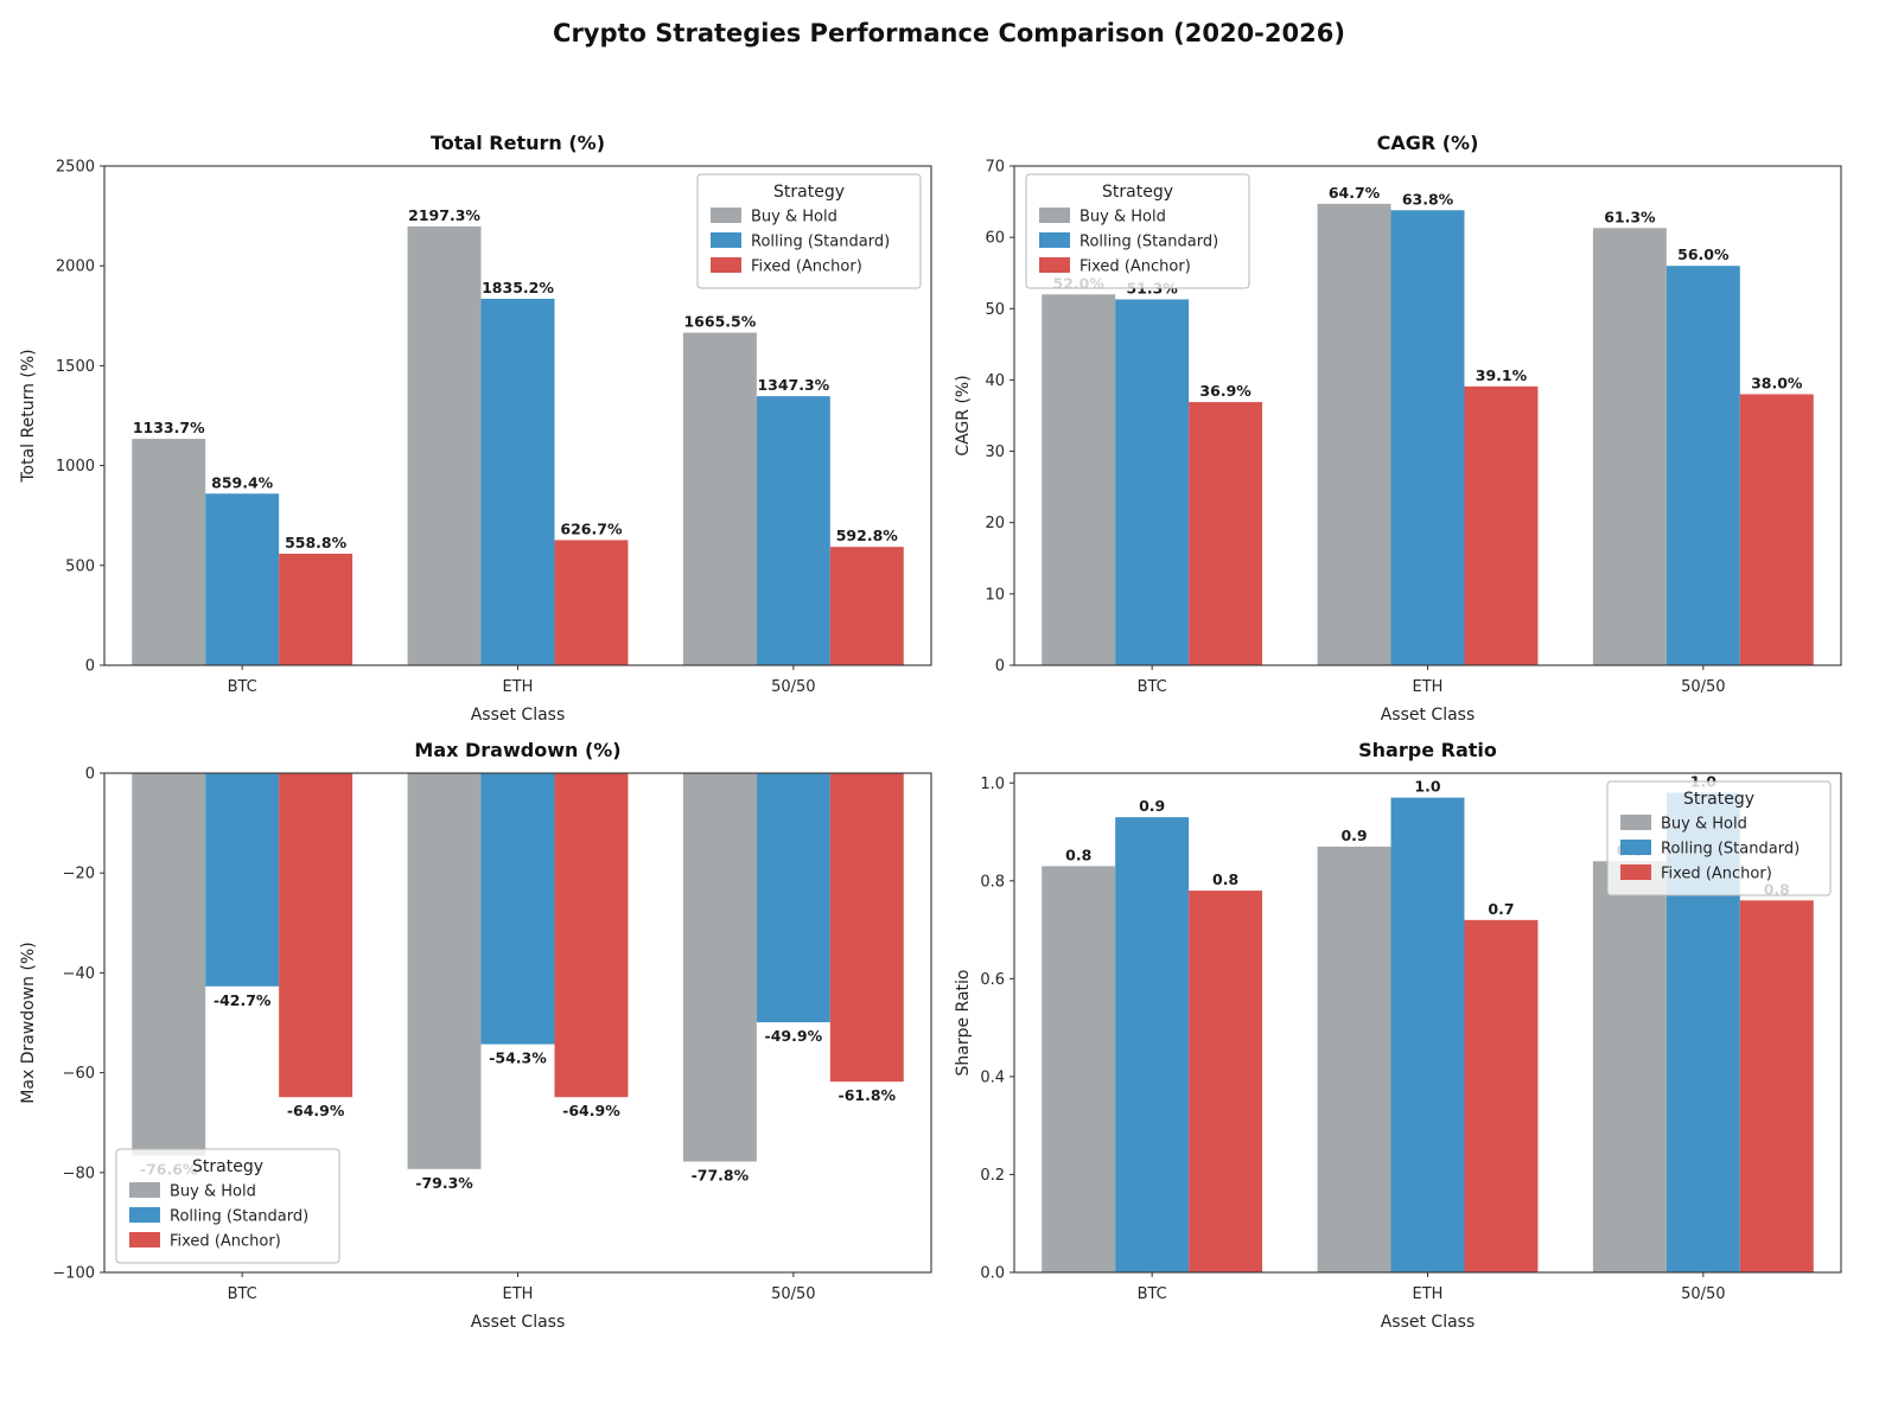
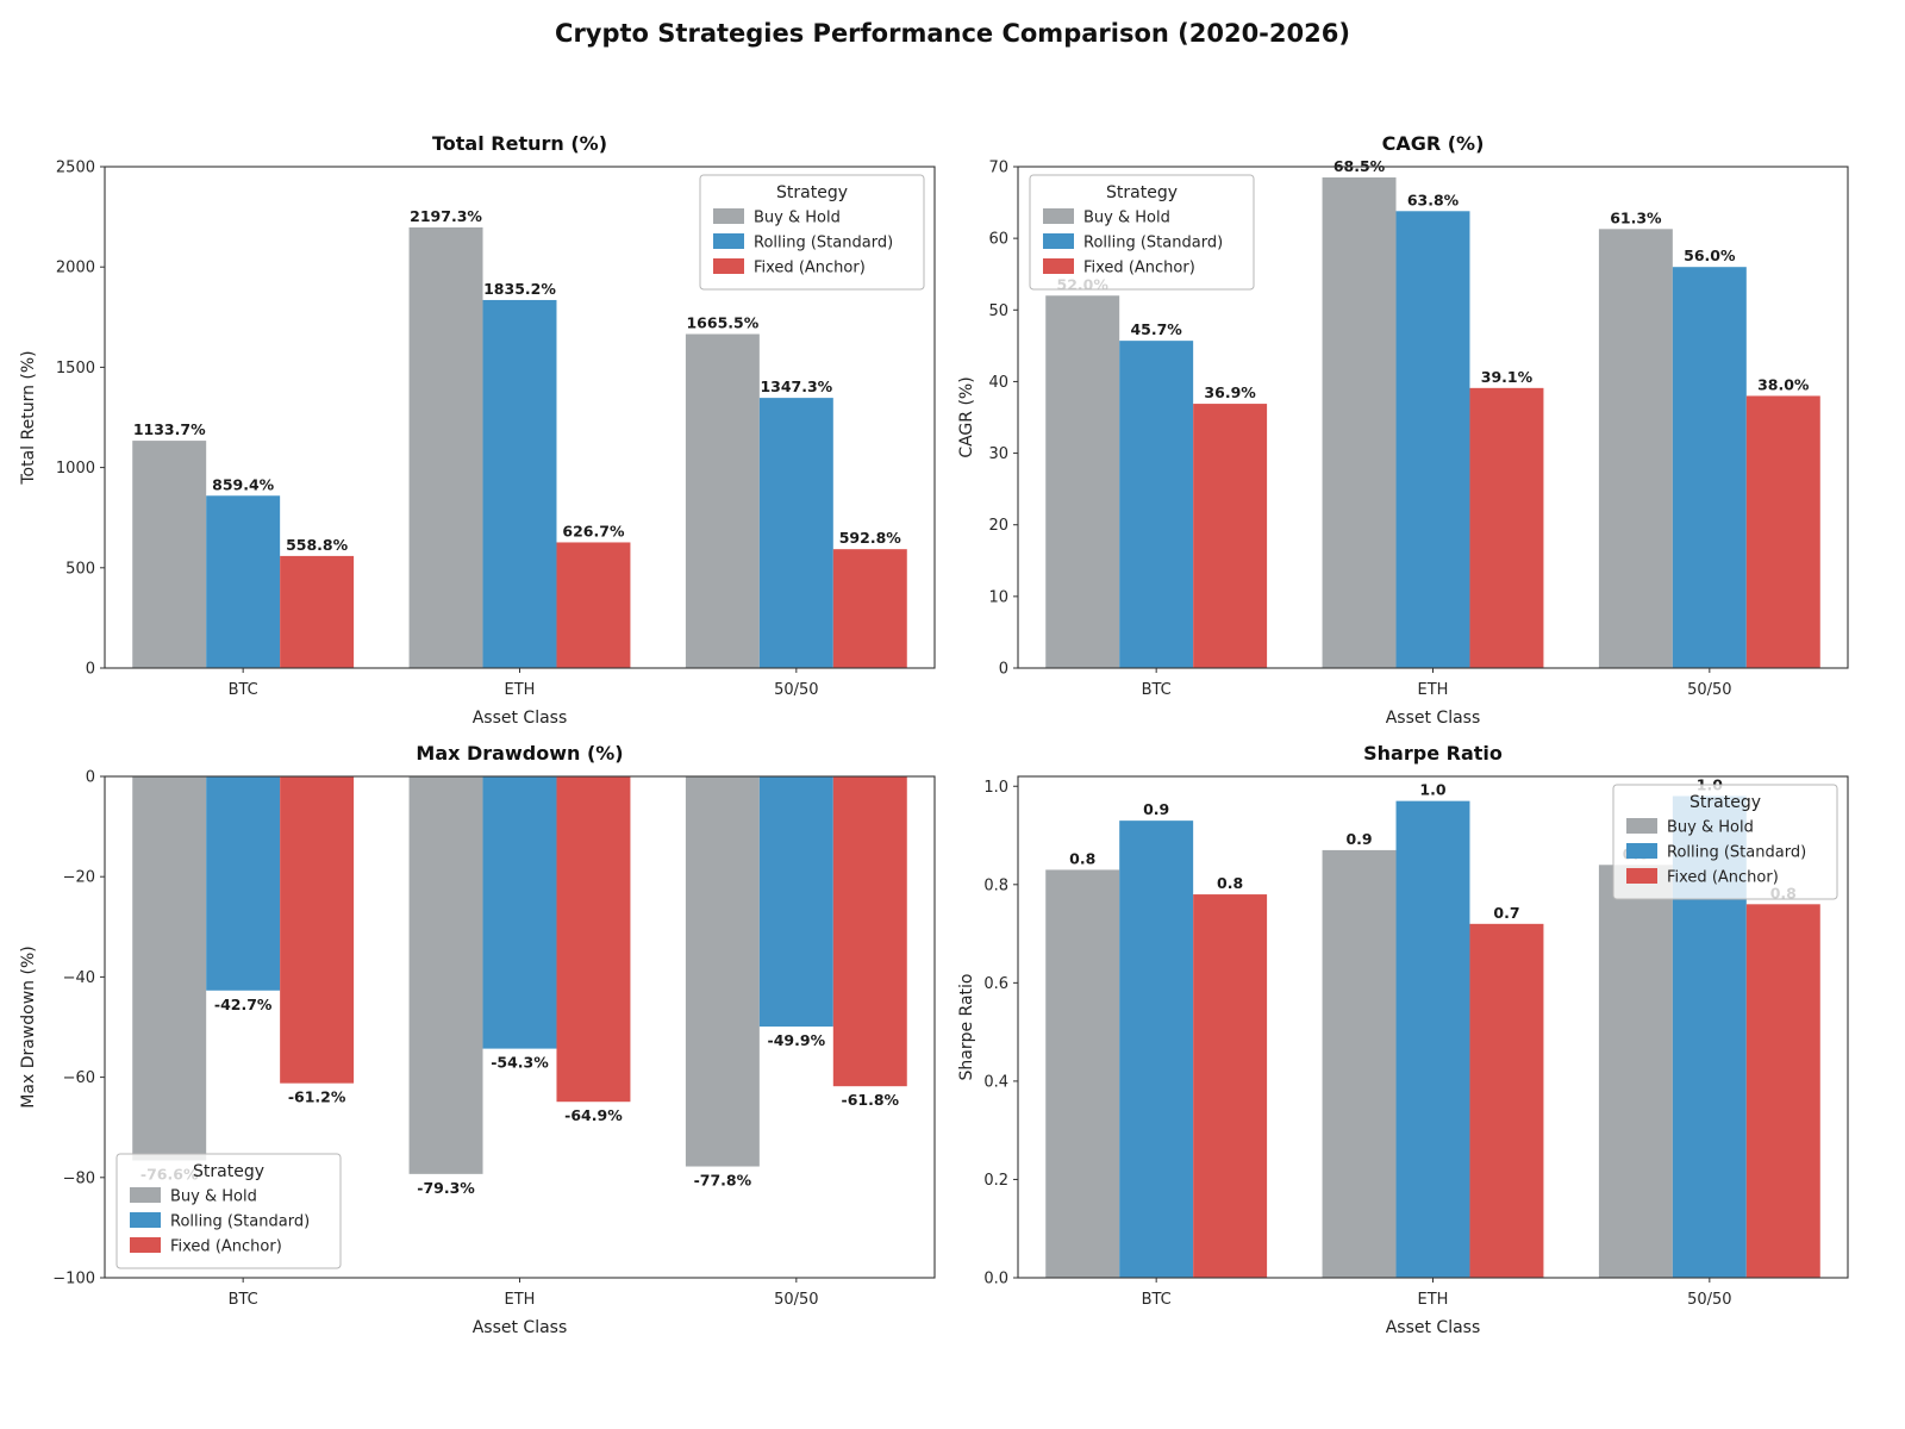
CAGR (%)/Rolling (Standard)/BTC: 51.3% -> 45.7%
CAGR (%)/Buy & Hold/ETH: 64.7% -> 68.5%
Max Drawdown (%)/Fixed (Anchor)/BTC: -64.9% -> -61.2%
